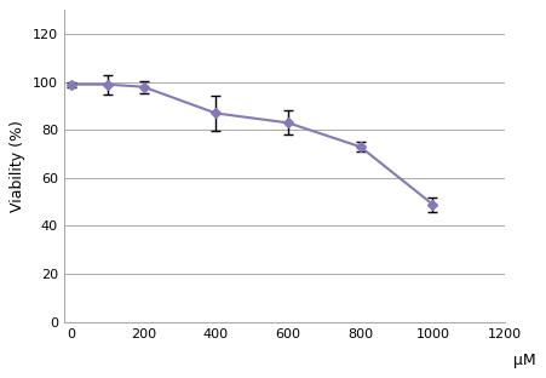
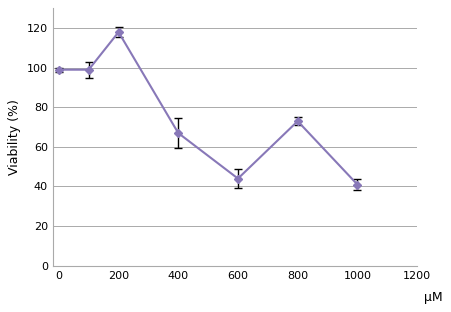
200: 98 -> 118
400: 87 -> 67
600: 83 -> 44
1000: 49 -> 41
